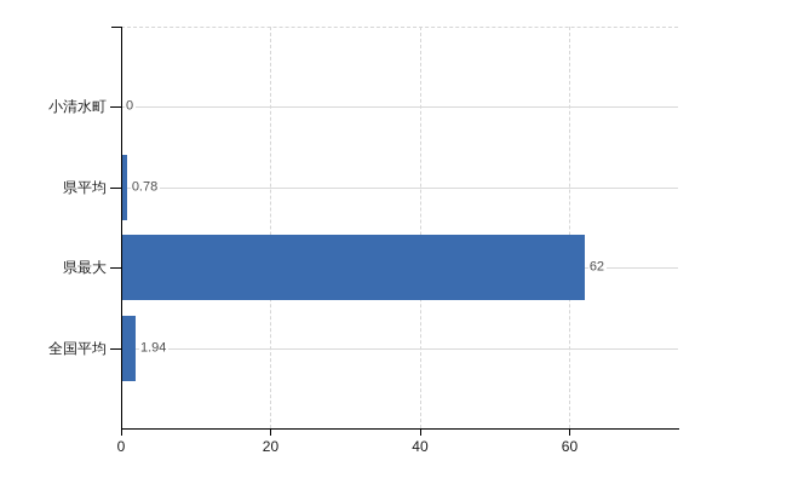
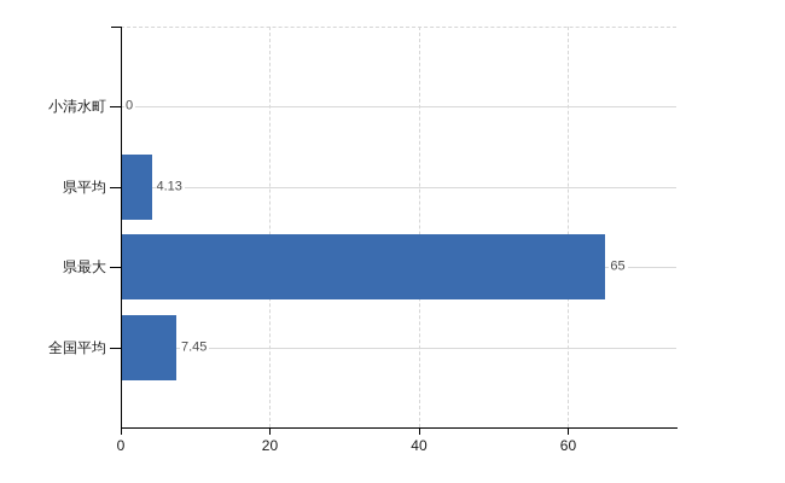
県平均: 0.78 -> 4.13
県最大: 62 -> 65
全国平均: 1.94 -> 7.45
